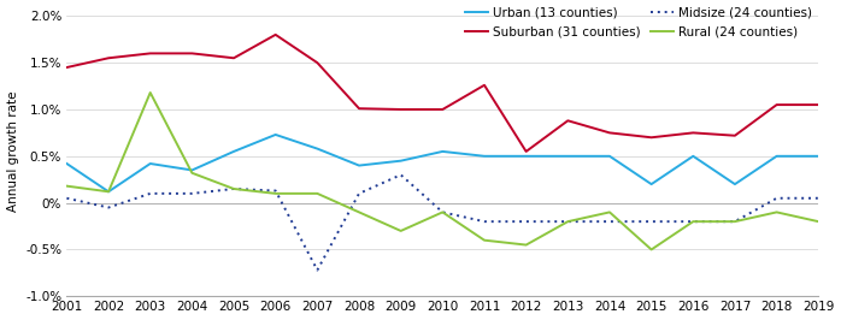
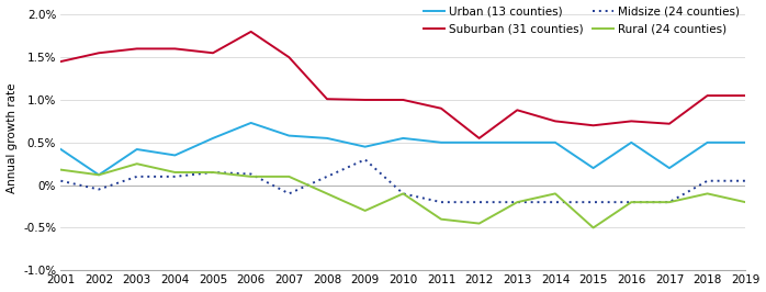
Rural (24 counties)/2003: 1.18% -> 0.25%
Rural (24 counties)/2004: 0.32% -> 0.15%
Midsize (24 counties)/2007: -0.72% -> -0.10%
Urban (13 counties)/2008: 0.40% -> 0.55%
Suburban (31 counties)/2011: 1.26% -> 0.90%
